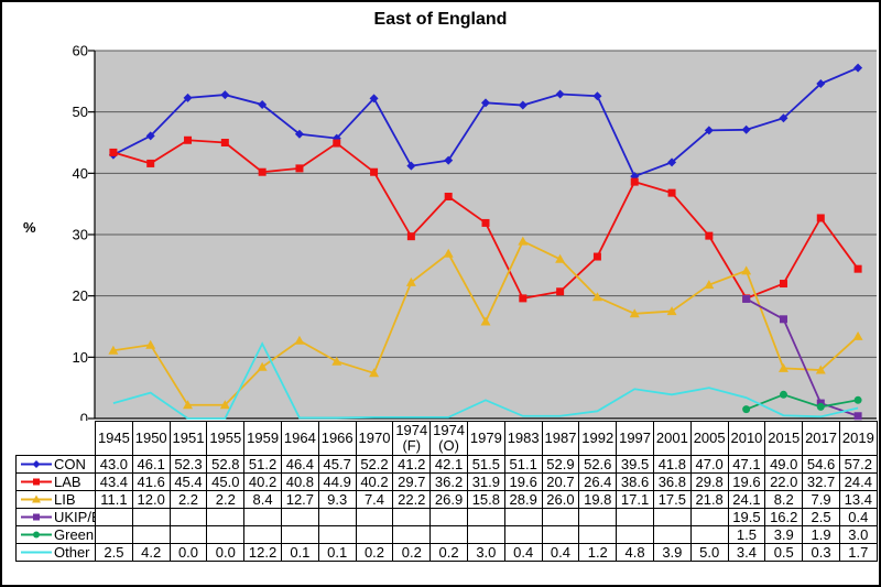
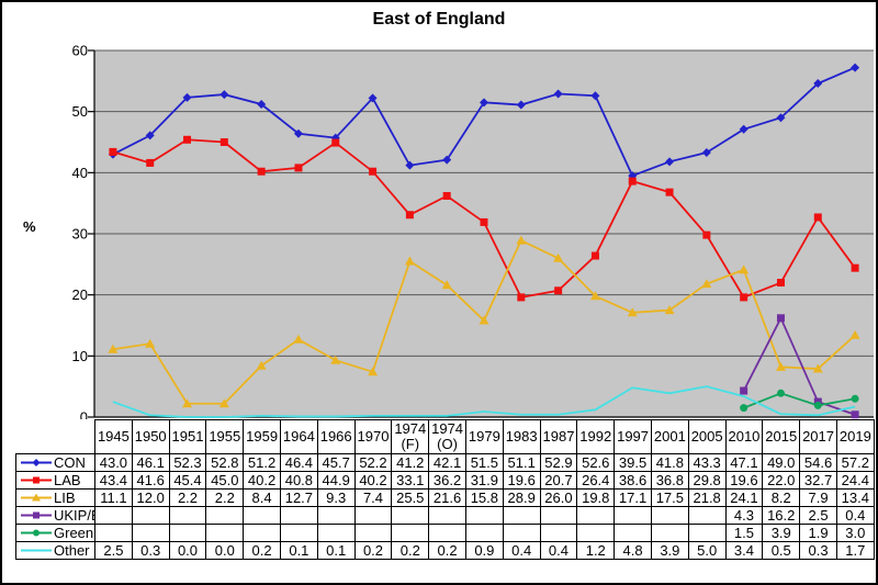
Other/1950: 4.2 -> 0.3
Other/1959: 12.2 -> 0.2
LAB/1974 (F): 29.7 -> 33.1
LIB/1974 (F): 22.2 -> 25.5
LIB/1974 (O): 26.9 -> 21.6
Other/1979: 3.0 -> 0.9
CON/2005: 47.0 -> 43.3
UKIP/Br/2010: 19.5 -> 4.3
